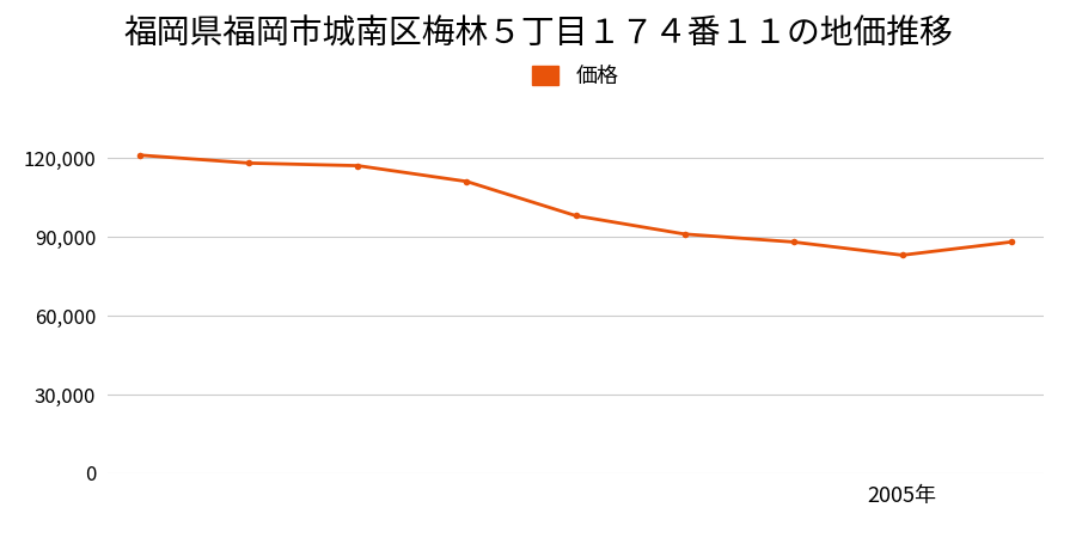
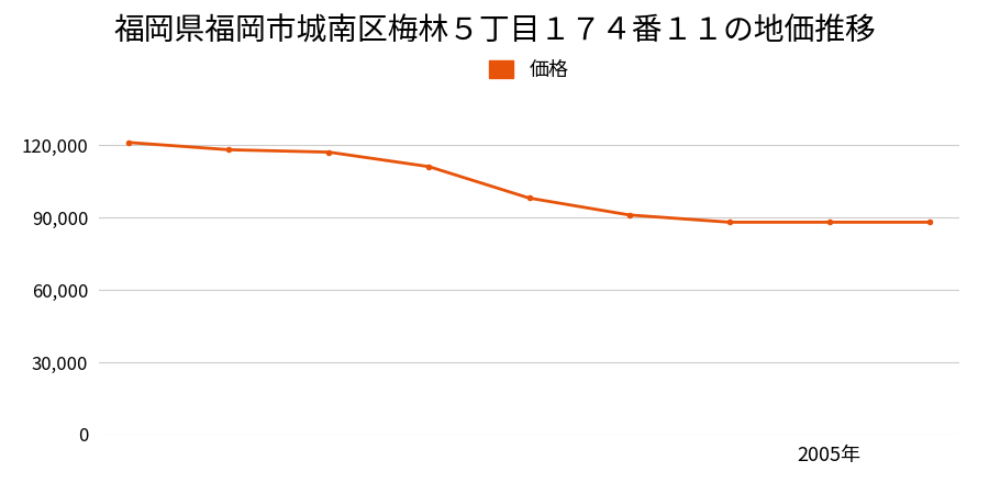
2005年: 83,000 -> 88,000
